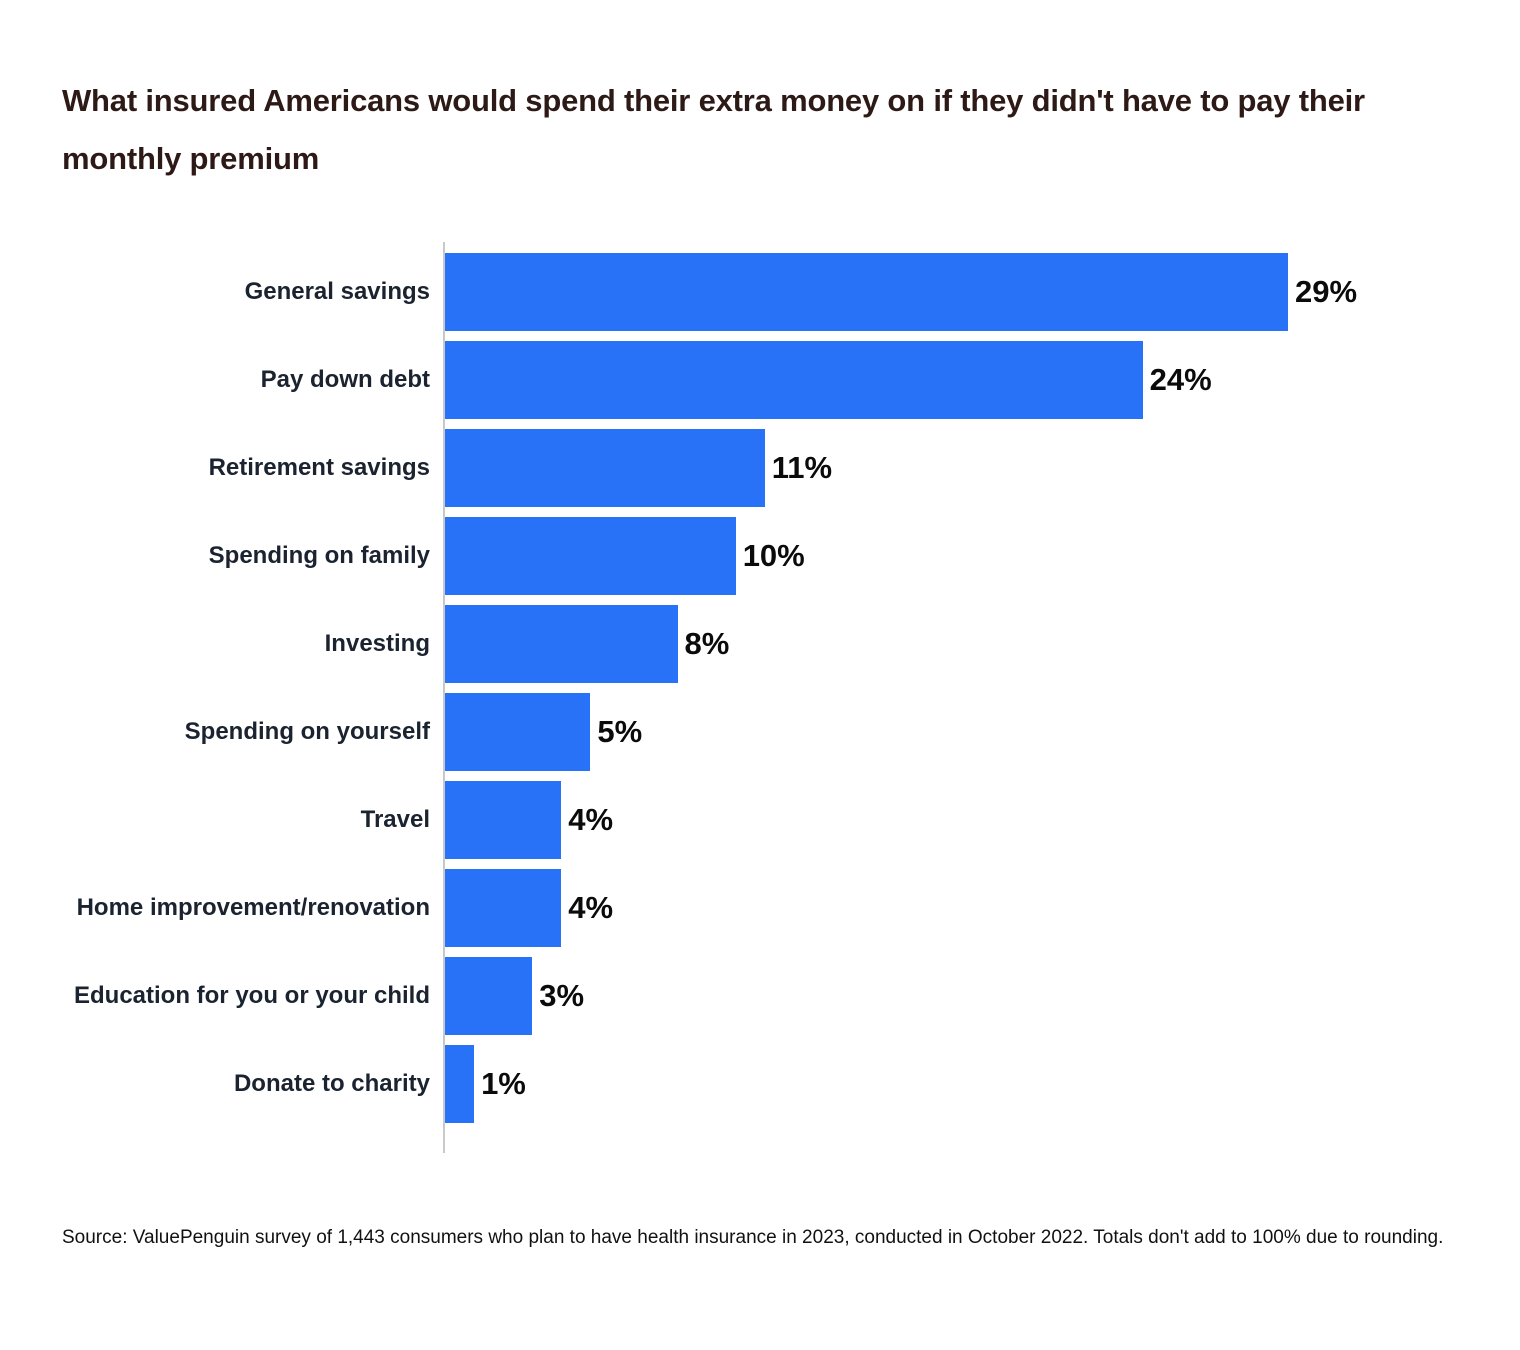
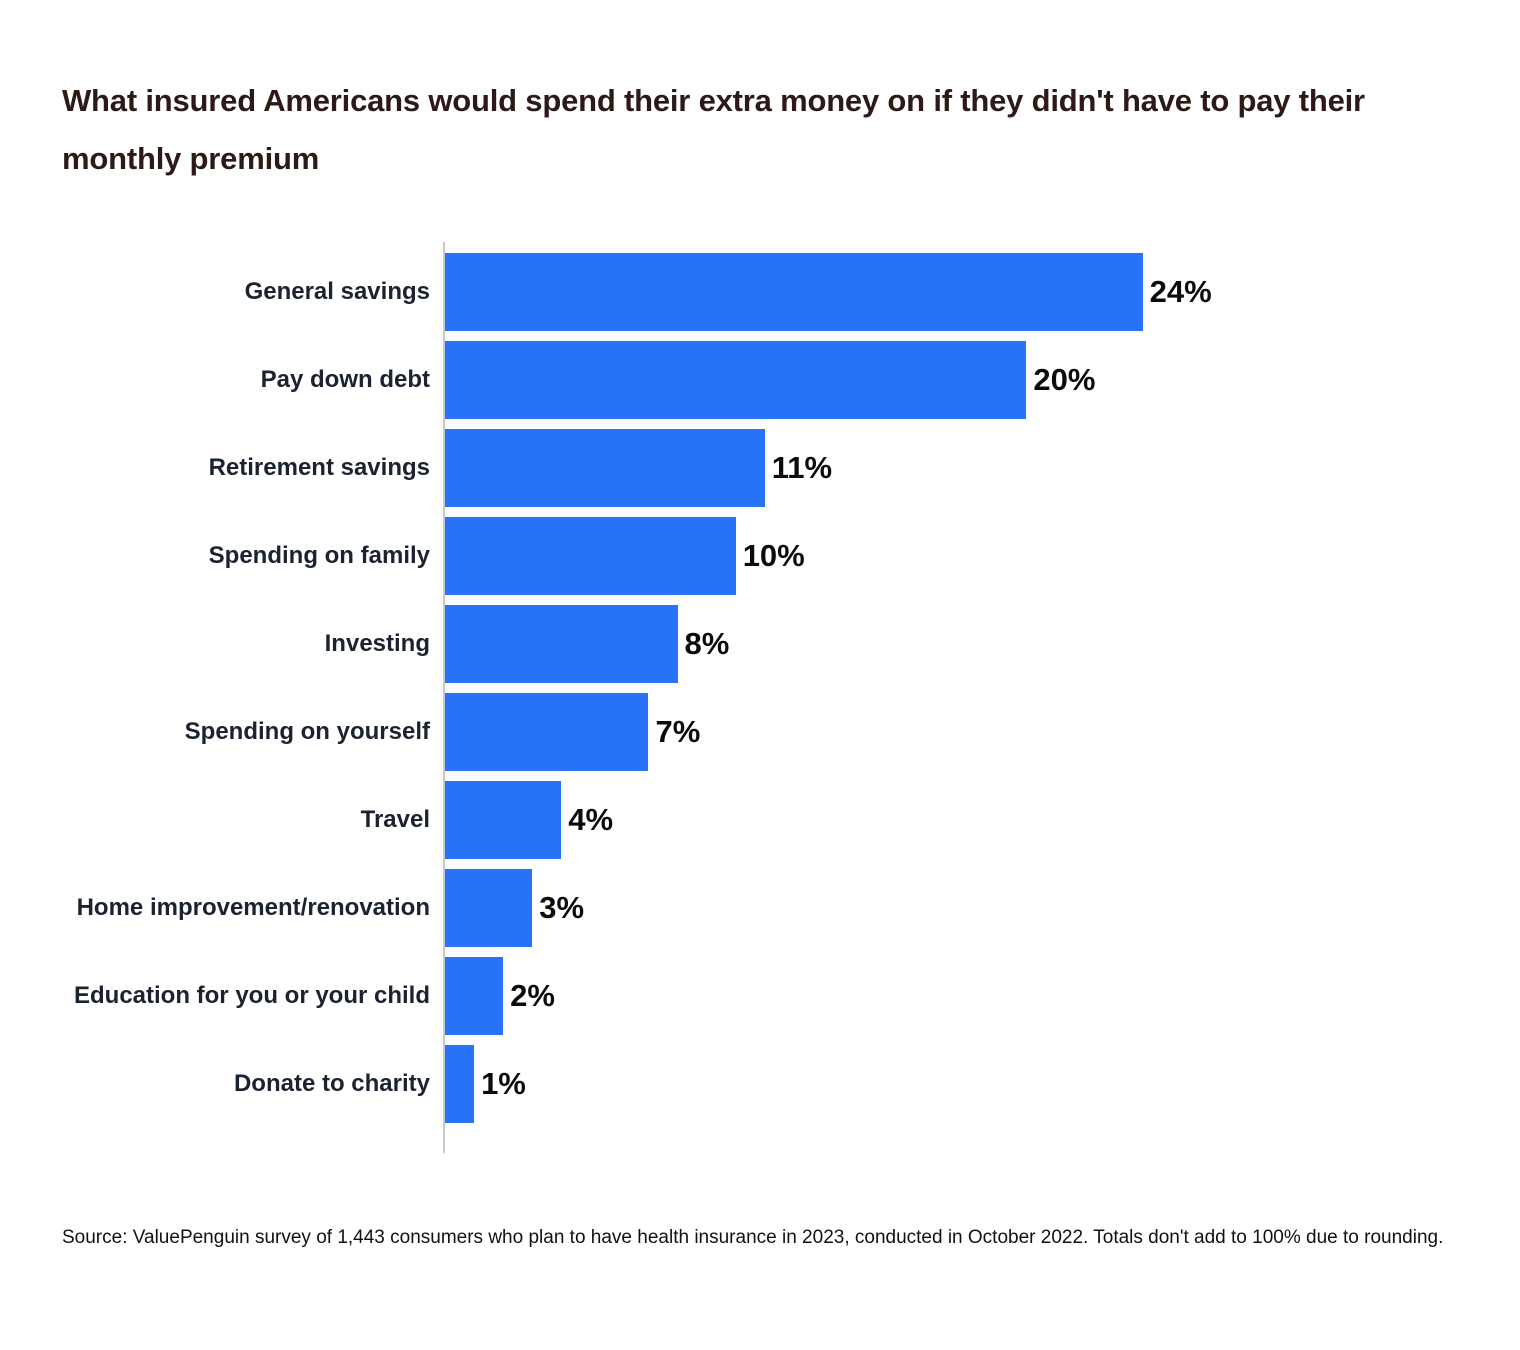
General savings: 29% -> 24%
Pay down debt: 24% -> 20%
Spending on yourself: 5% -> 7%
Home improvement/renovation: 4% -> 3%
Education for you or your child: 3% -> 2%
